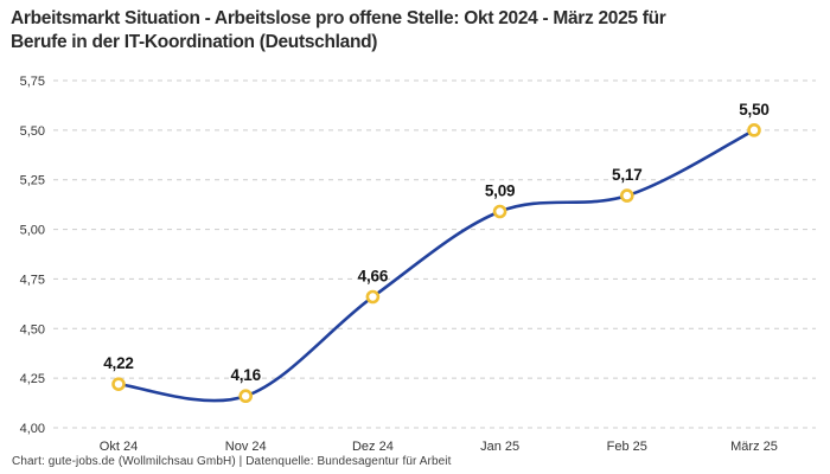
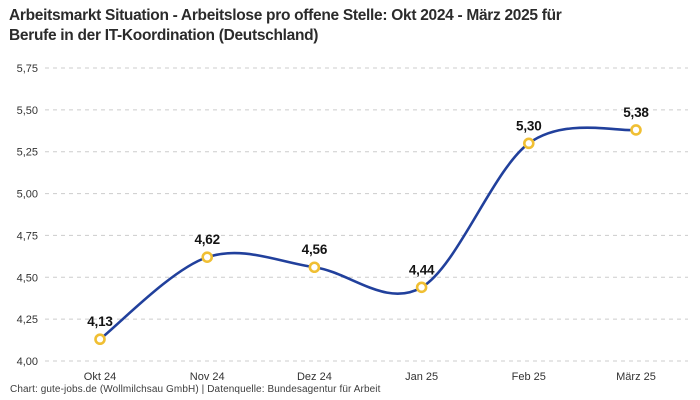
Okt 24: 4,22 -> 4,13
Nov 24: 4,16 -> 4,62
Dez 24: 4,66 -> 4,56
Jan 25: 5,09 -> 4,44
Feb 25: 5,17 -> 5,30
März 25: 5,50 -> 5,38
